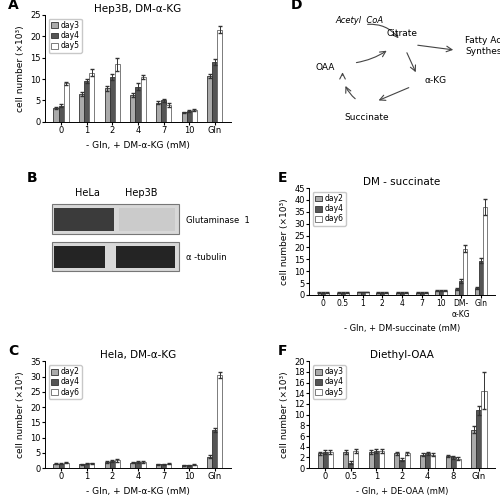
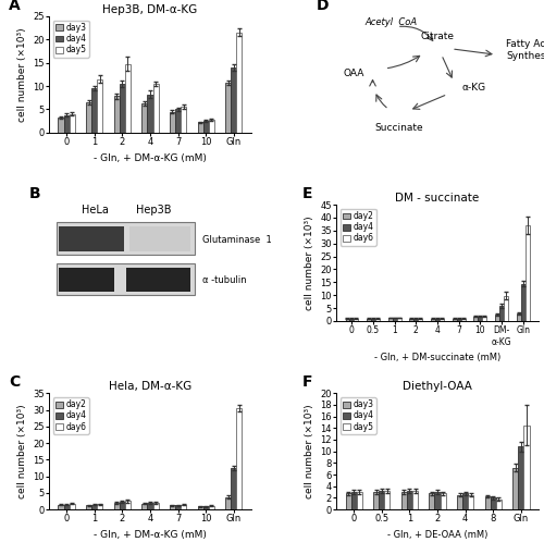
Hep3B, DM-α-KG/day5/0: 9.0 -> 4.0
Hep3B, DM-α-KG/day5/2: 13.5 -> 14.8
Hep3B, DM-α-KG/day5/7: 4.0 -> 5.5
DM - succinate/day6/DM- α-KG: 19.5 -> 9.8
Diethyl-OAA/day4/0.5: 1.0 -> 3.2
Diethyl-OAA/day4/2: 1.6 -> 3.0
